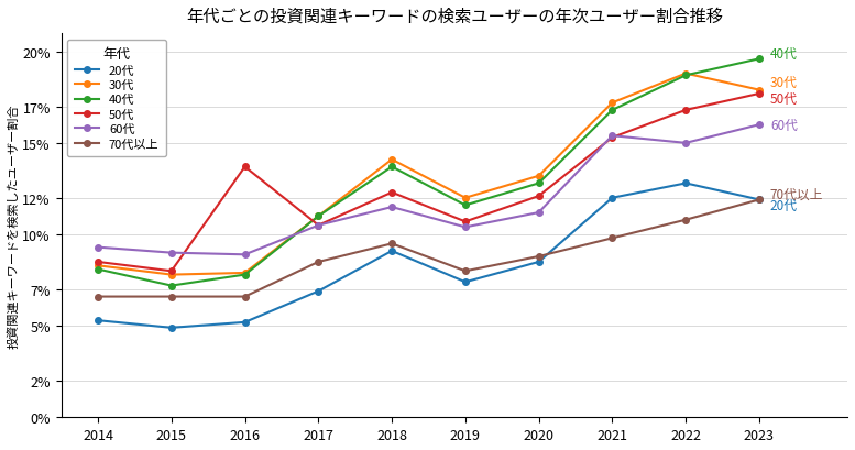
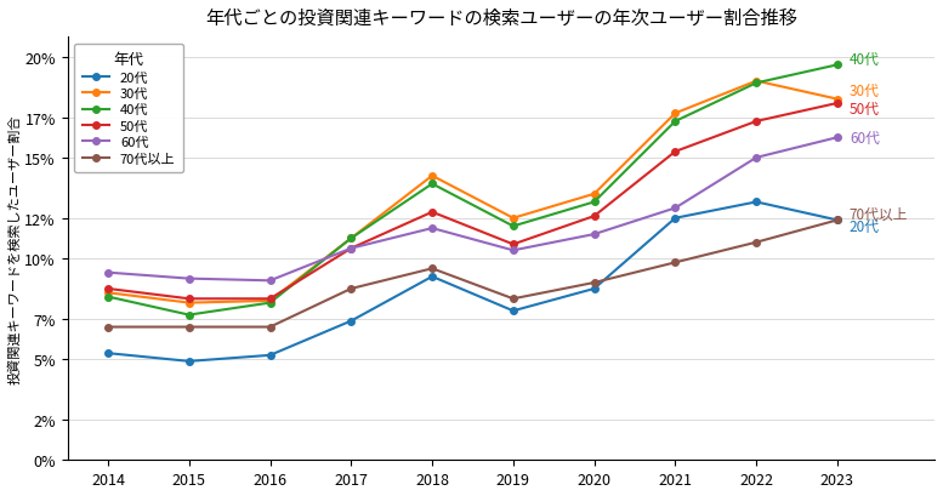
50代/2016: 13.7% -> 8.0%
60代/2021: 15.4% -> 12.5%
